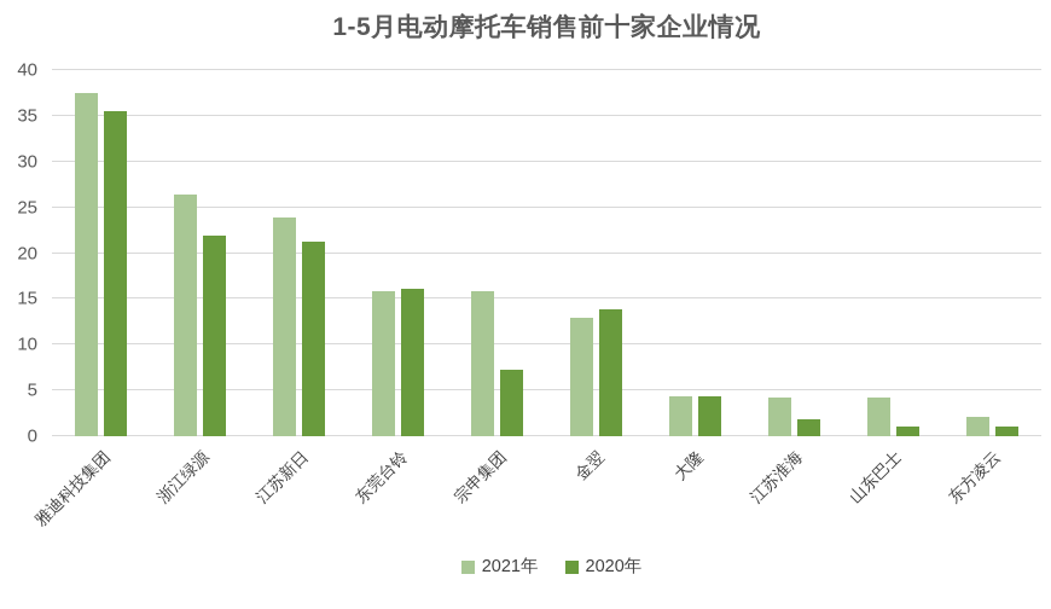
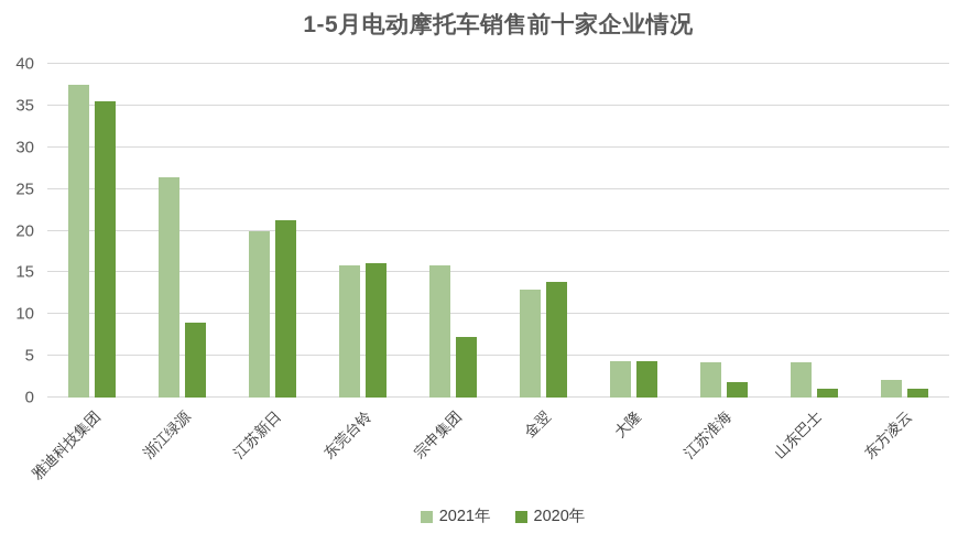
2020年/浙江绿源: 22 -> 9
2021年/江苏新日: 24 -> 20
